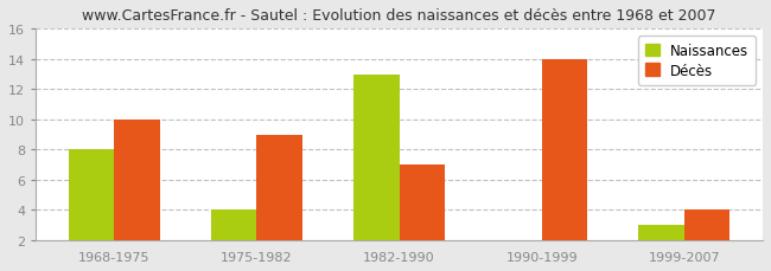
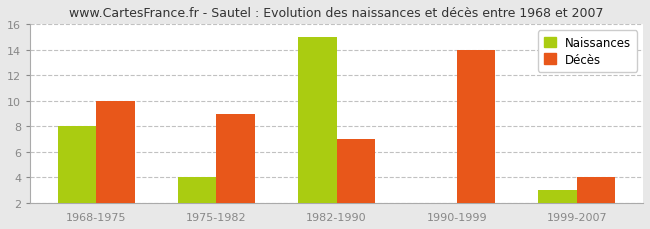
Naissances/1982-1990: 13 -> 15
